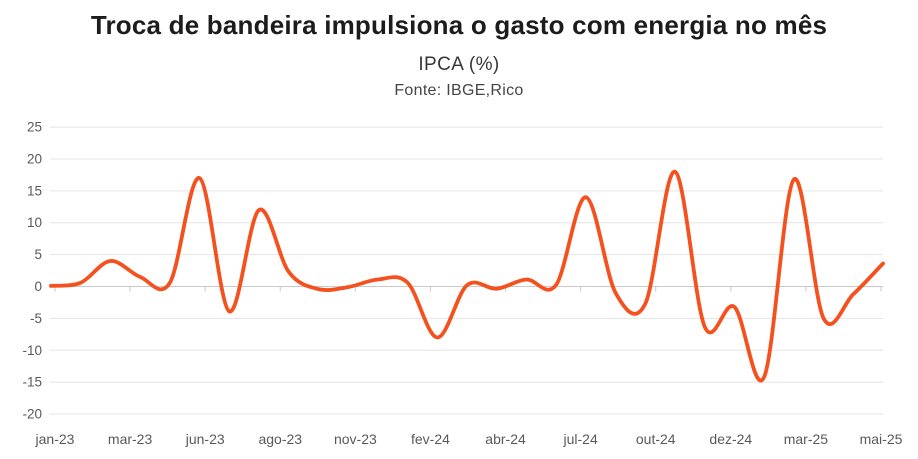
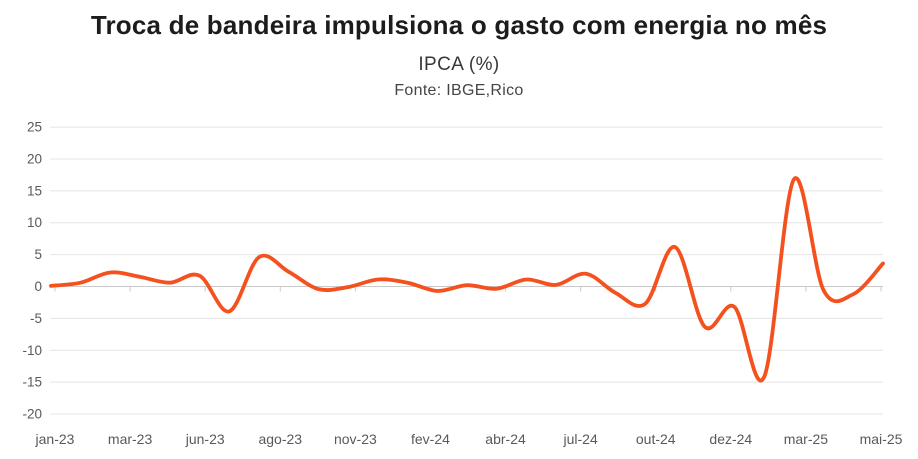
mar-23: 4 -> 2
jun-23: 17 -> 2
ago-23: 12 -> 5
fev-24: -8 -> -1
jul-24: 14 -> 2
out-24: 18 -> 6
mar-25: -5 -> -1
